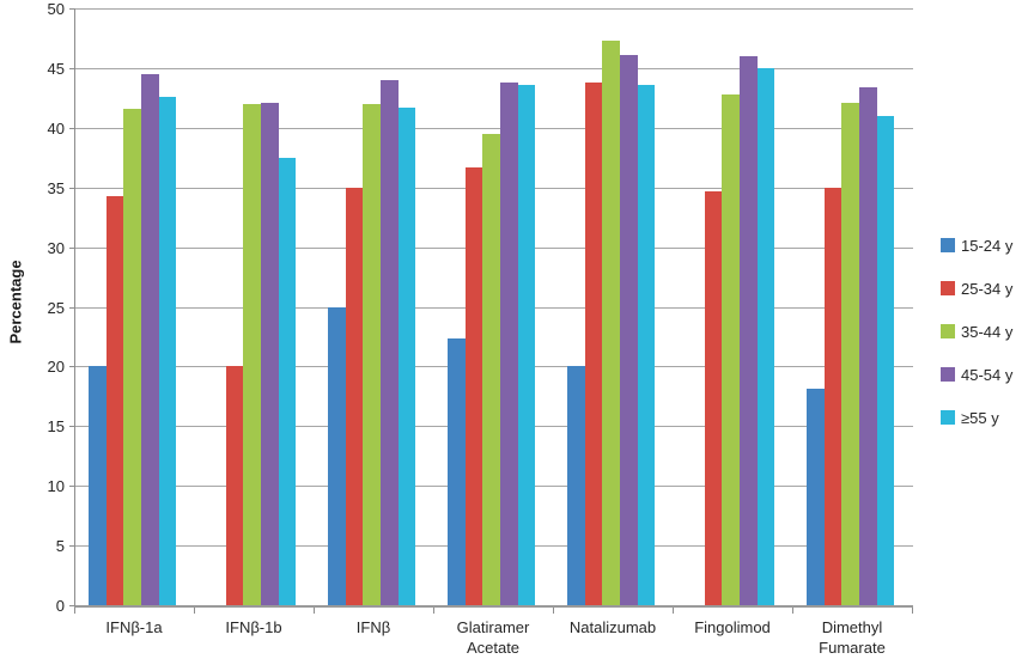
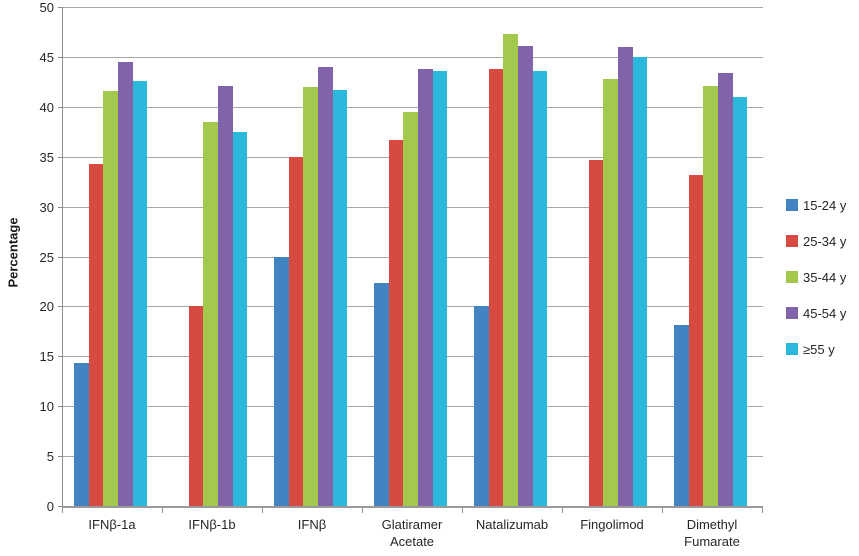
15-24 y/IFNβ-1a: 20 -> 14
35-44 y/IFNβ-1b: 42 -> 38
25-34 y/Dimethyl Fumarate: 35 -> 33
